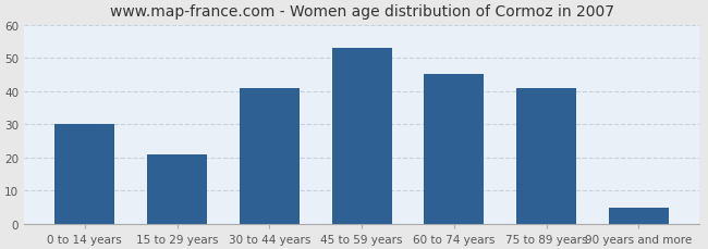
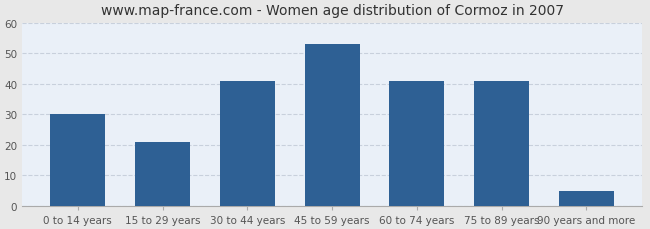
60 to 74 years: 45 -> 41
